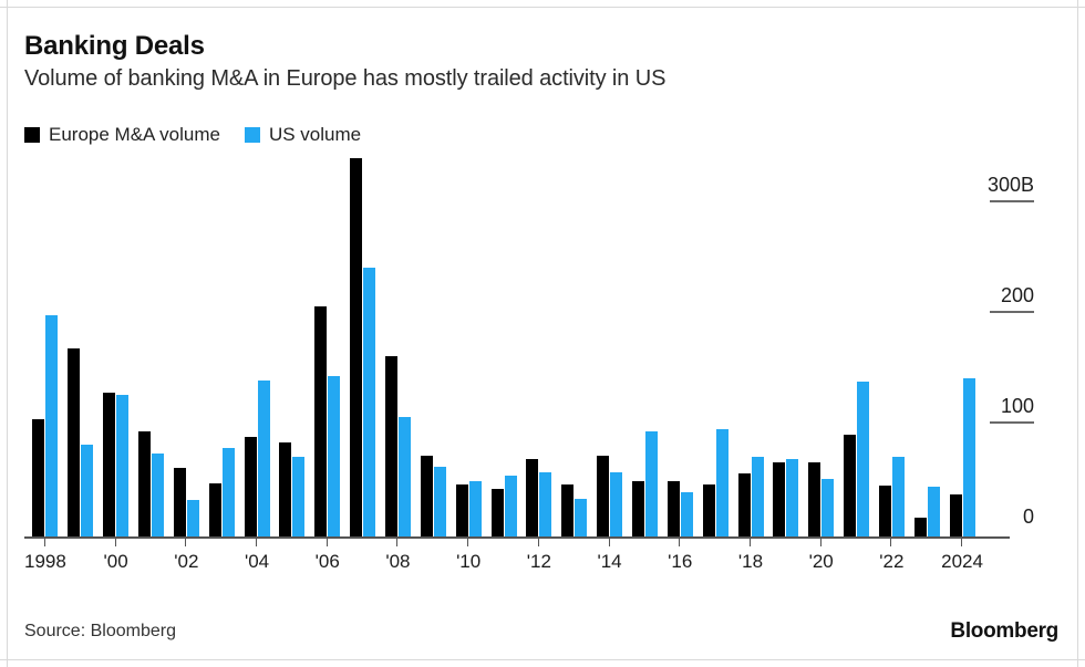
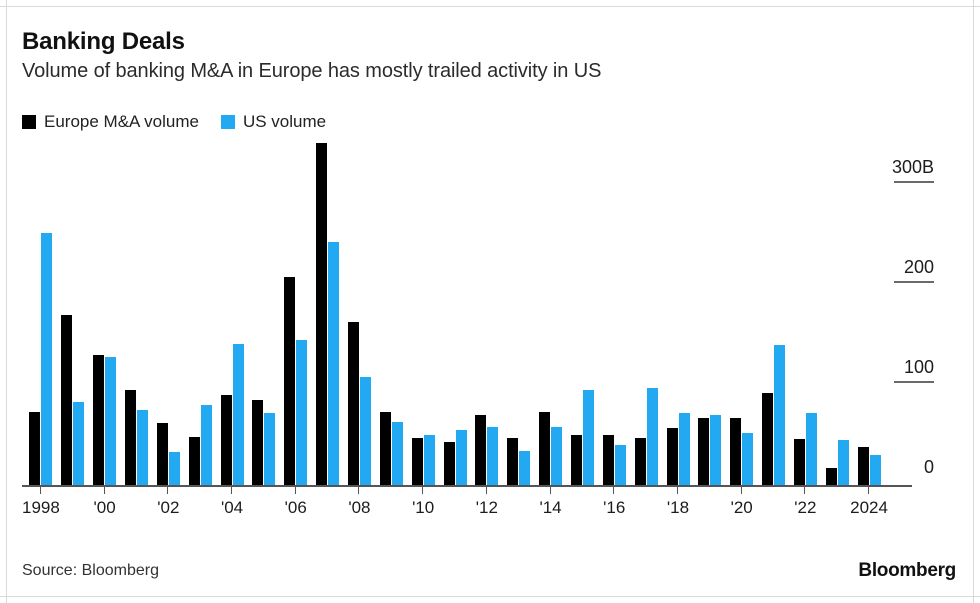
Europe M&A volume/1998: 106B -> 73B
US volume/1998: 200B -> 252B
US volume/2024: 143B -> 30B
